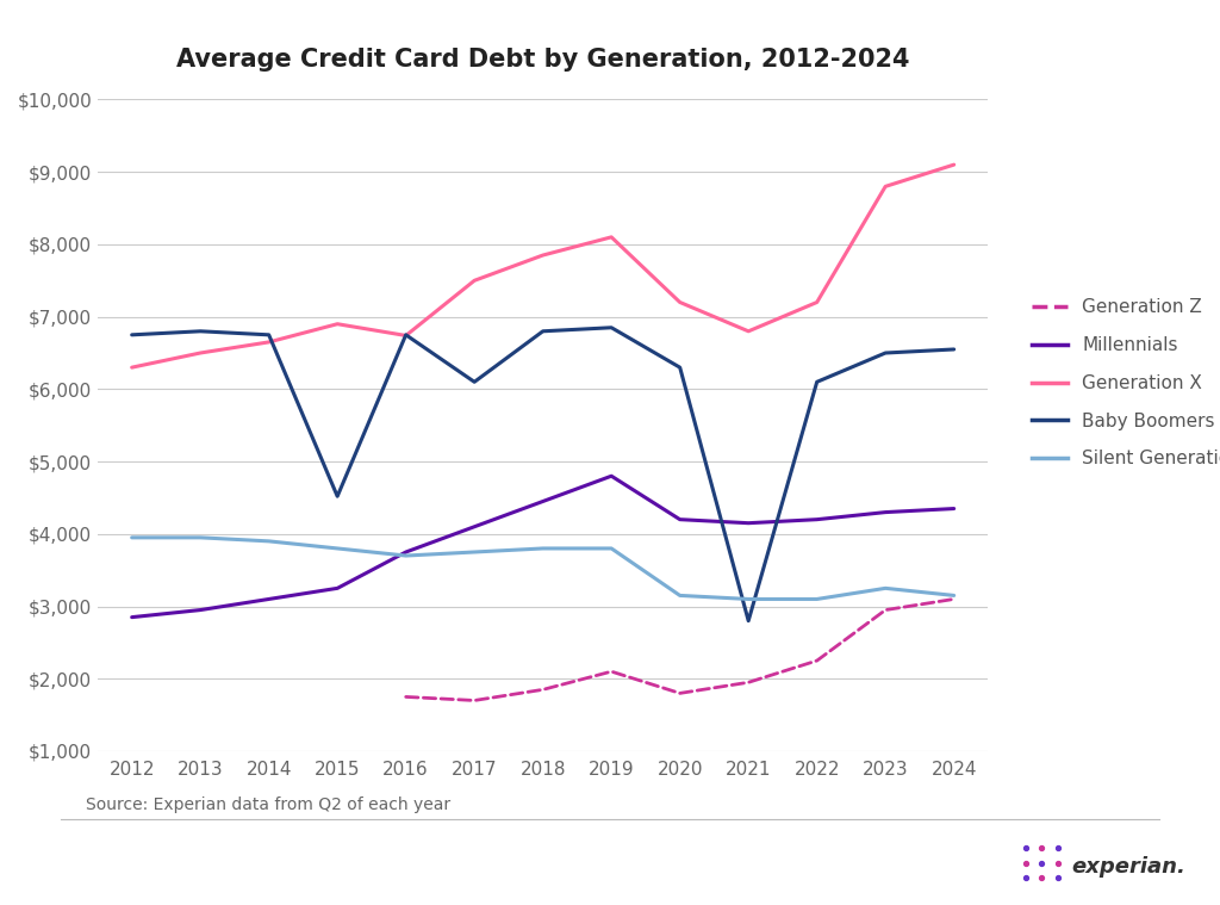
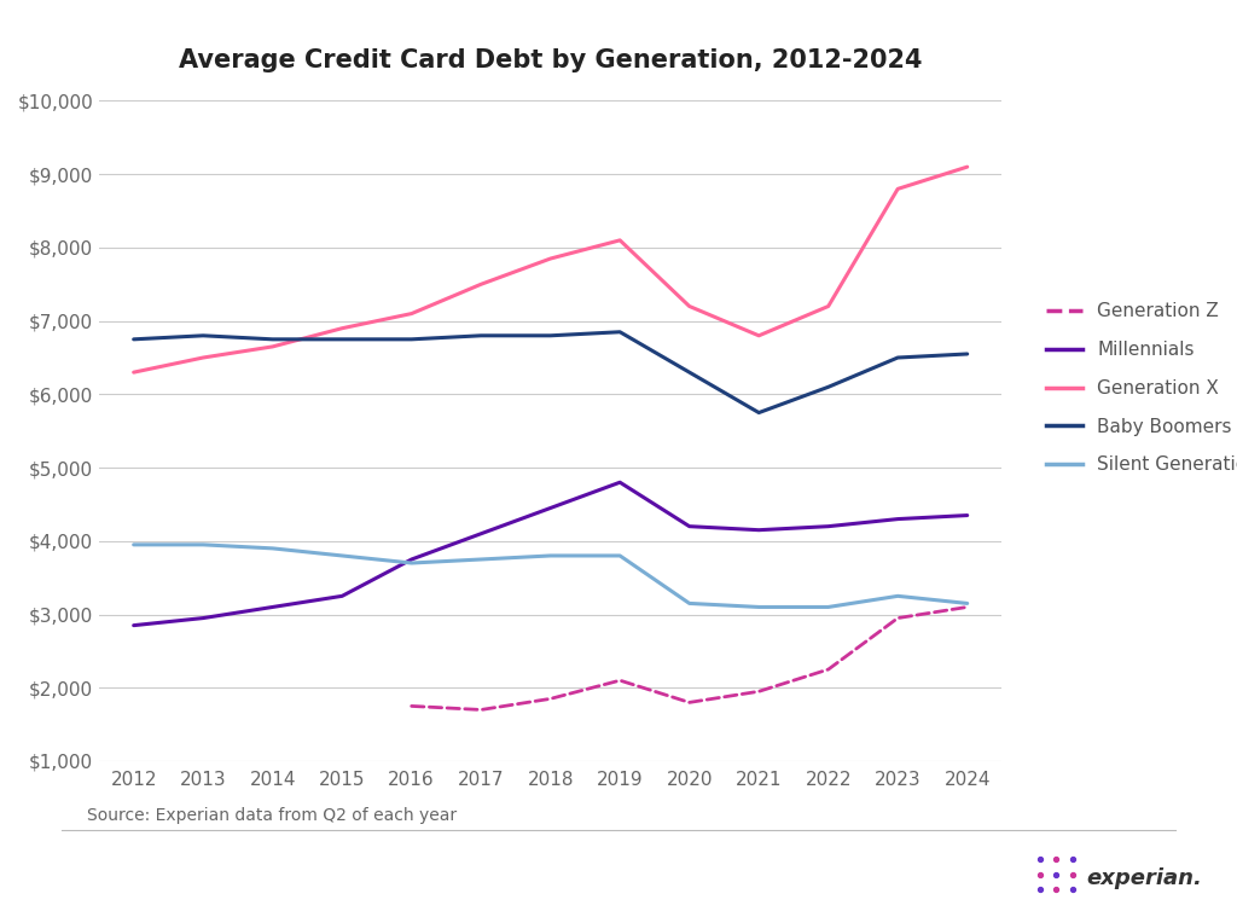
Baby Boomers/2015: $4,520 -> $6,750
Generation X/2016: $6,740 -> $7,100
Baby Boomers/2017: $6,100 -> $6,800
Baby Boomers/2021: $2,800 -> $5,750
